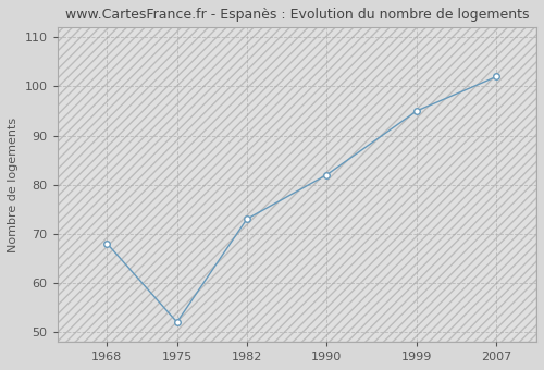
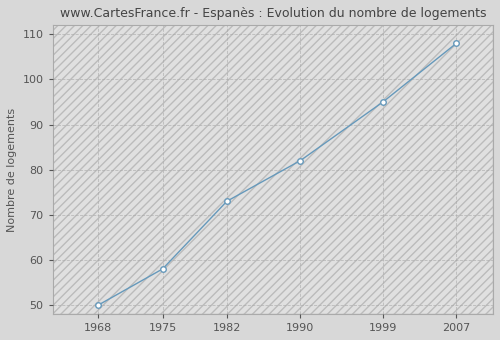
1968: 68 -> 50
1975: 52 -> 58
2007: 102 -> 108
